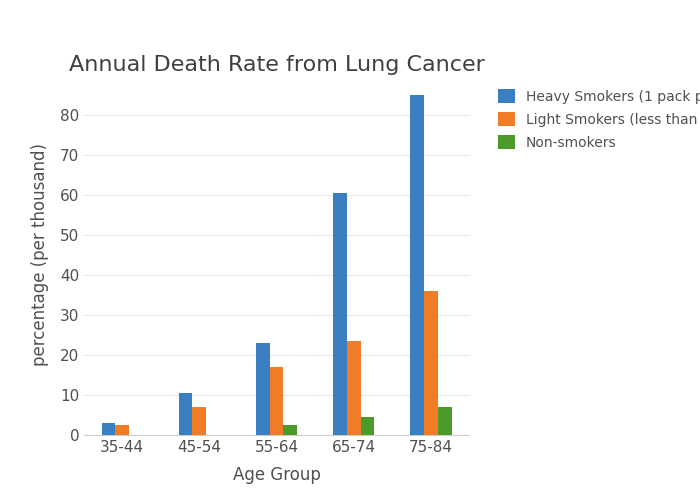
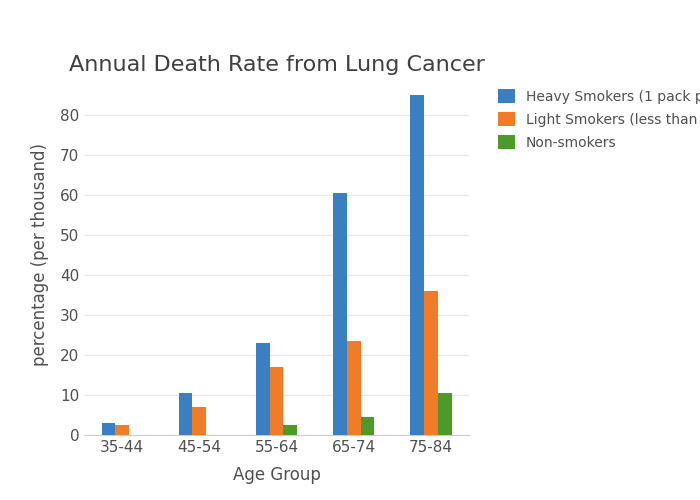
Non-smokers/75-84: 7.0 -> 10.5
